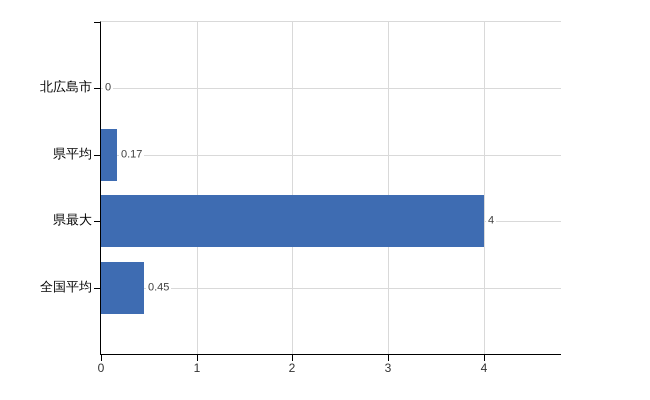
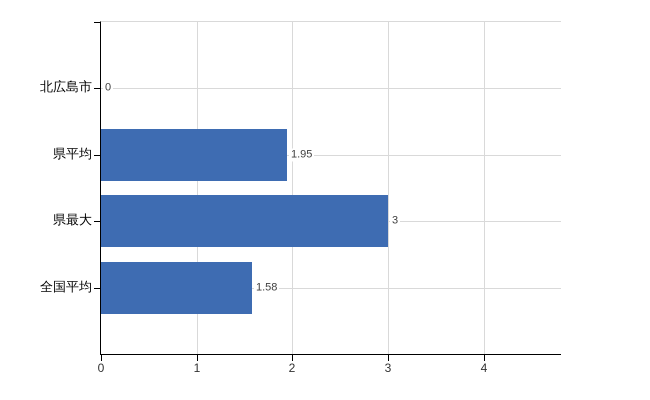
県平均: 0.17 -> 1.95
県最大: 4 -> 3
全国平均: 0.45 -> 1.58
